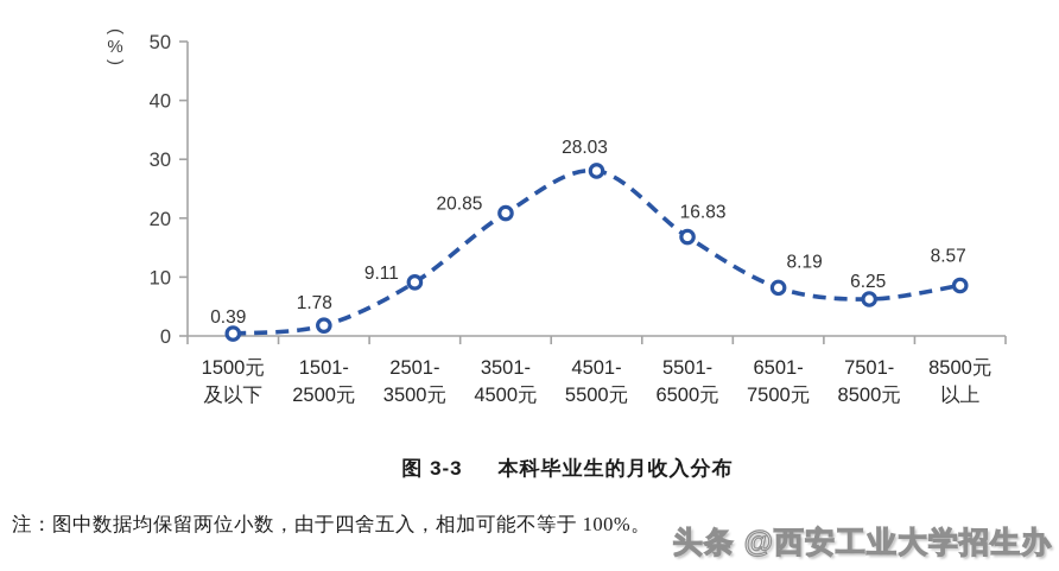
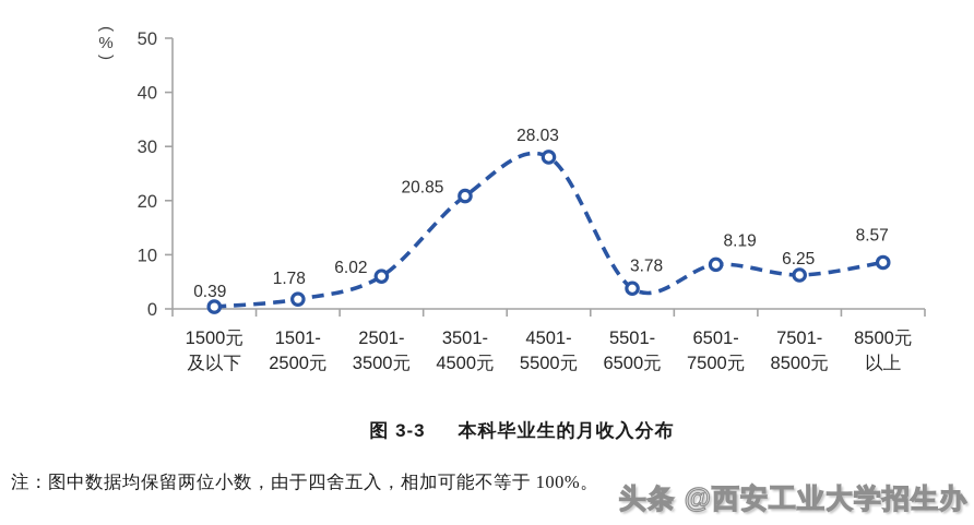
2501- 3500元: 9.11 -> 6.02
5501- 6500元: 16.83 -> 3.78
